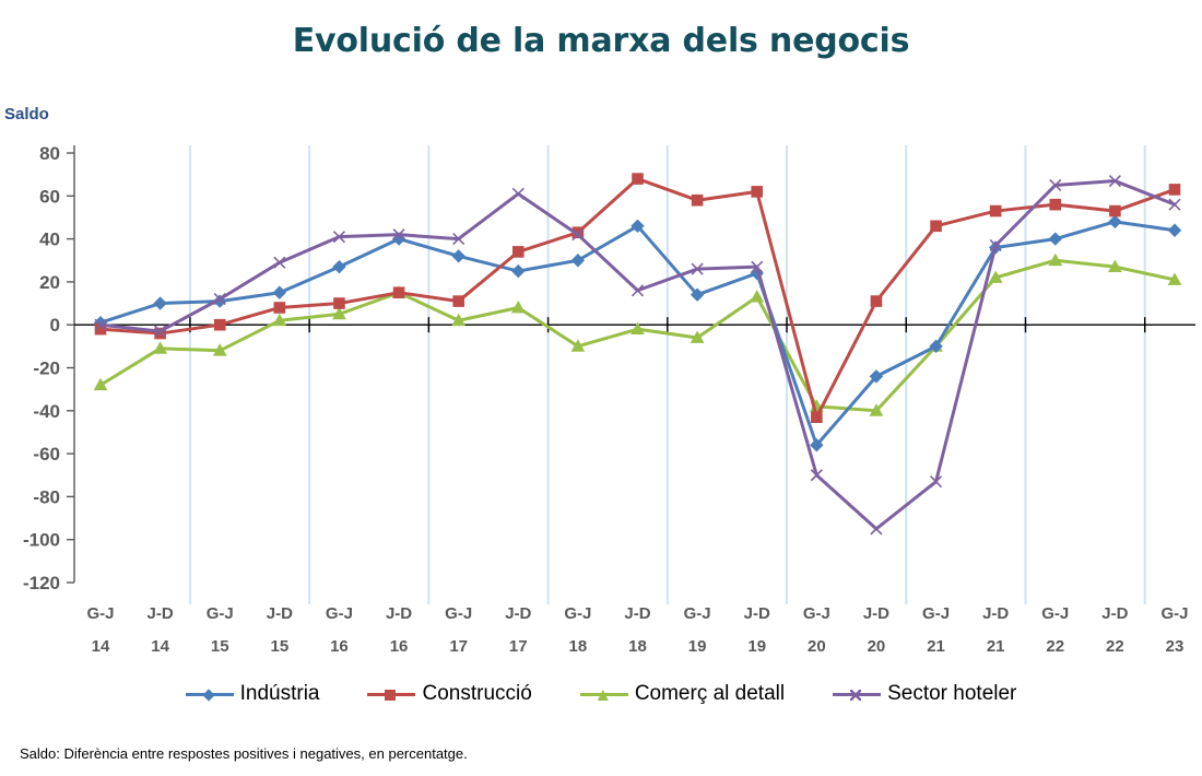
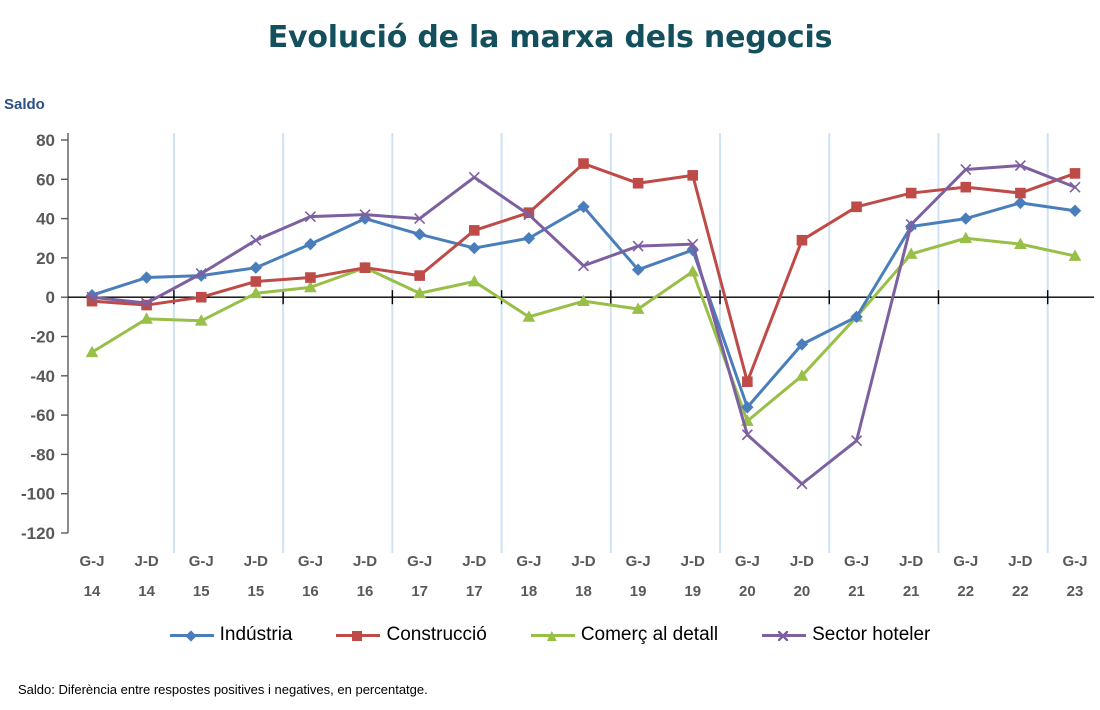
Comerç al detall/G-J 20: -38 -> -63
Construcció/J-D 20: 11 -> 29
